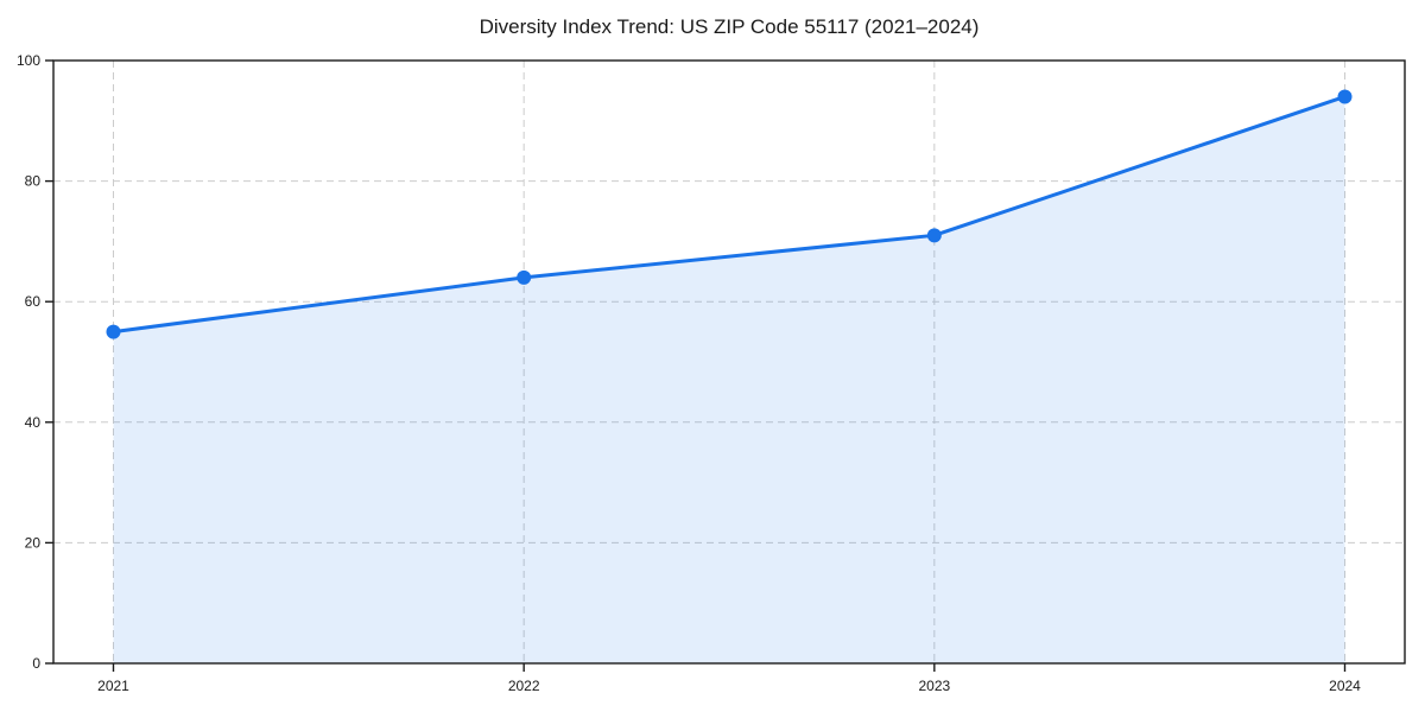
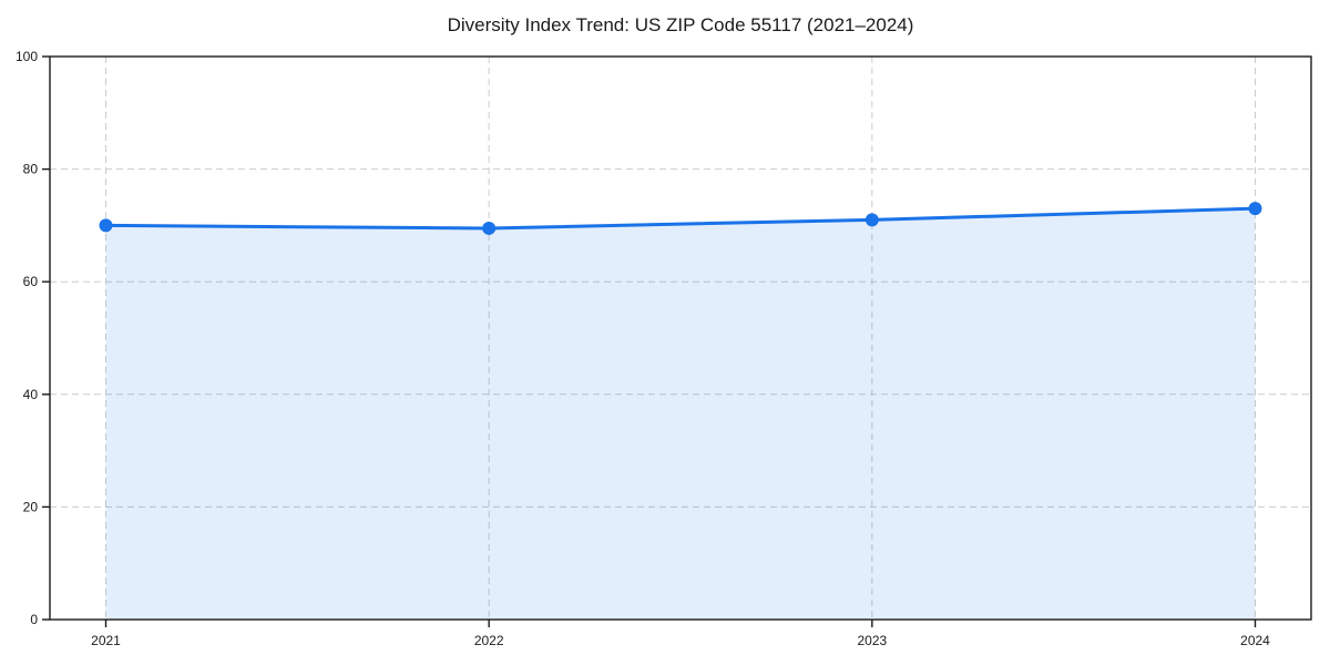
2021: 55 -> 70
2022: 64 -> 70
2024: 94 -> 73
